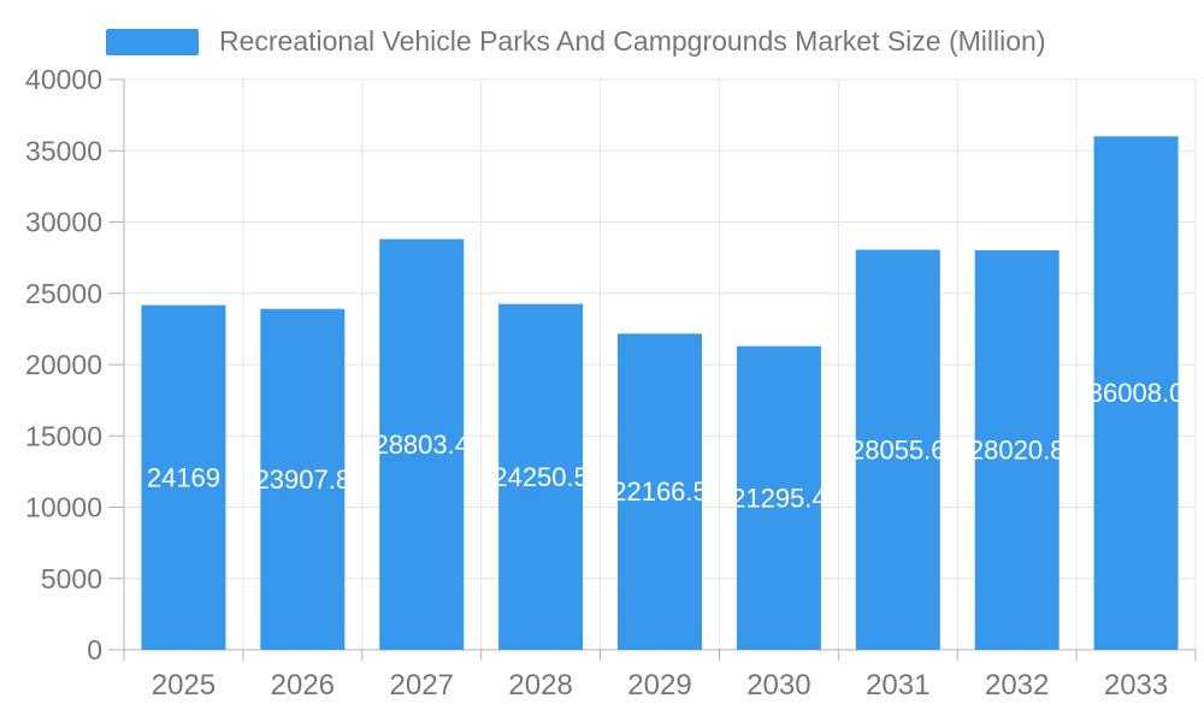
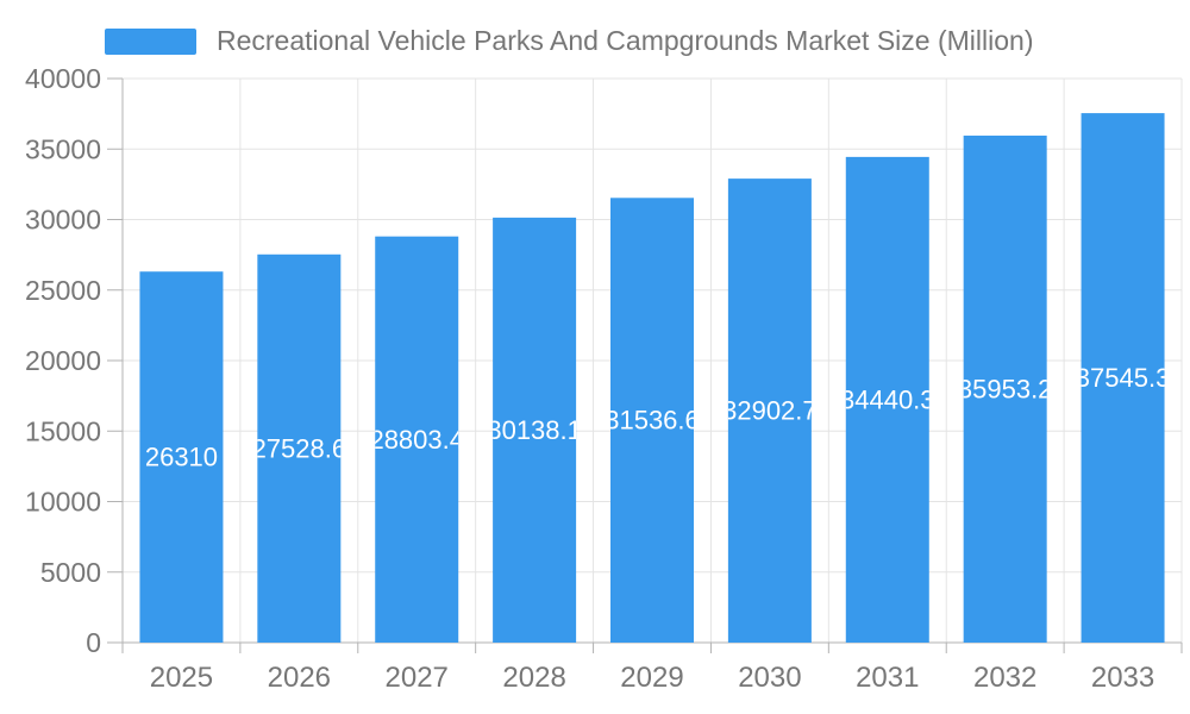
2025: 24169 -> 26310
2026: 23907.8 -> 27528.6
2028: 24250.5 -> 30138.1
2029: 22166.5 -> 31536.6
2030: 21295.4 -> 32902.7
2031: 28055.6 -> 34440.3
2032: 28020.8 -> 35953.2
2033: 36008.0 -> 37545.3
